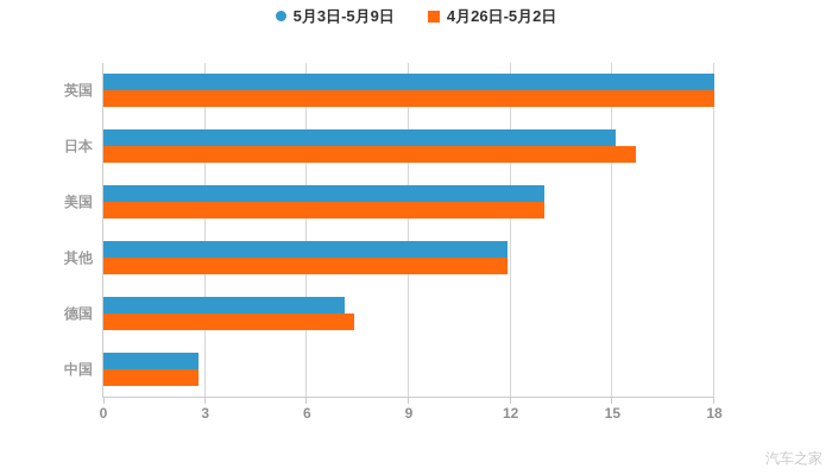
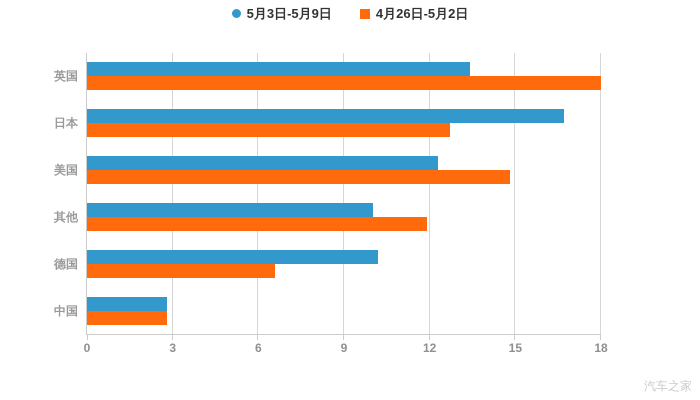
5月3日-5月9日/英国: 18.0 -> 13.4
5月3日-5月9日/日本: 15.1 -> 16.7
4月26日-5月2日/日本: 15.7 -> 12.7
5月3日-5月9日/美国: 13.0 -> 12.3
4月26日-5月2日/美国: 13.0 -> 14.8
5月3日-5月9日/其他: 11.9 -> 10.0
5月3日-5月9日/德国: 7.1 -> 10.2
4月26日-5月2日/德国: 7.4 -> 6.6
